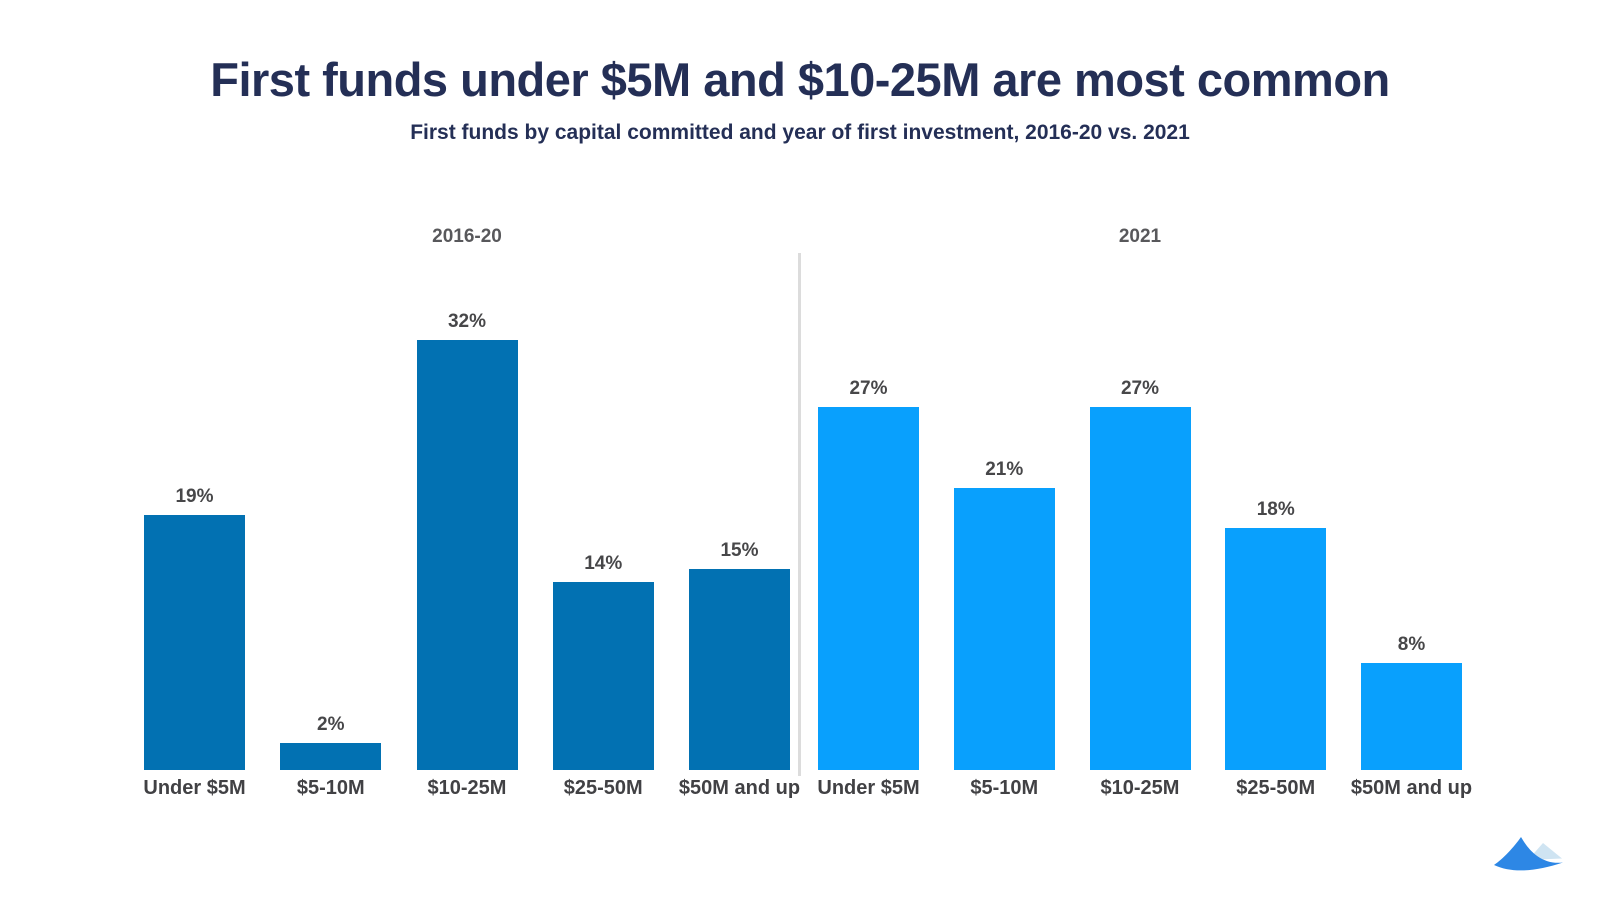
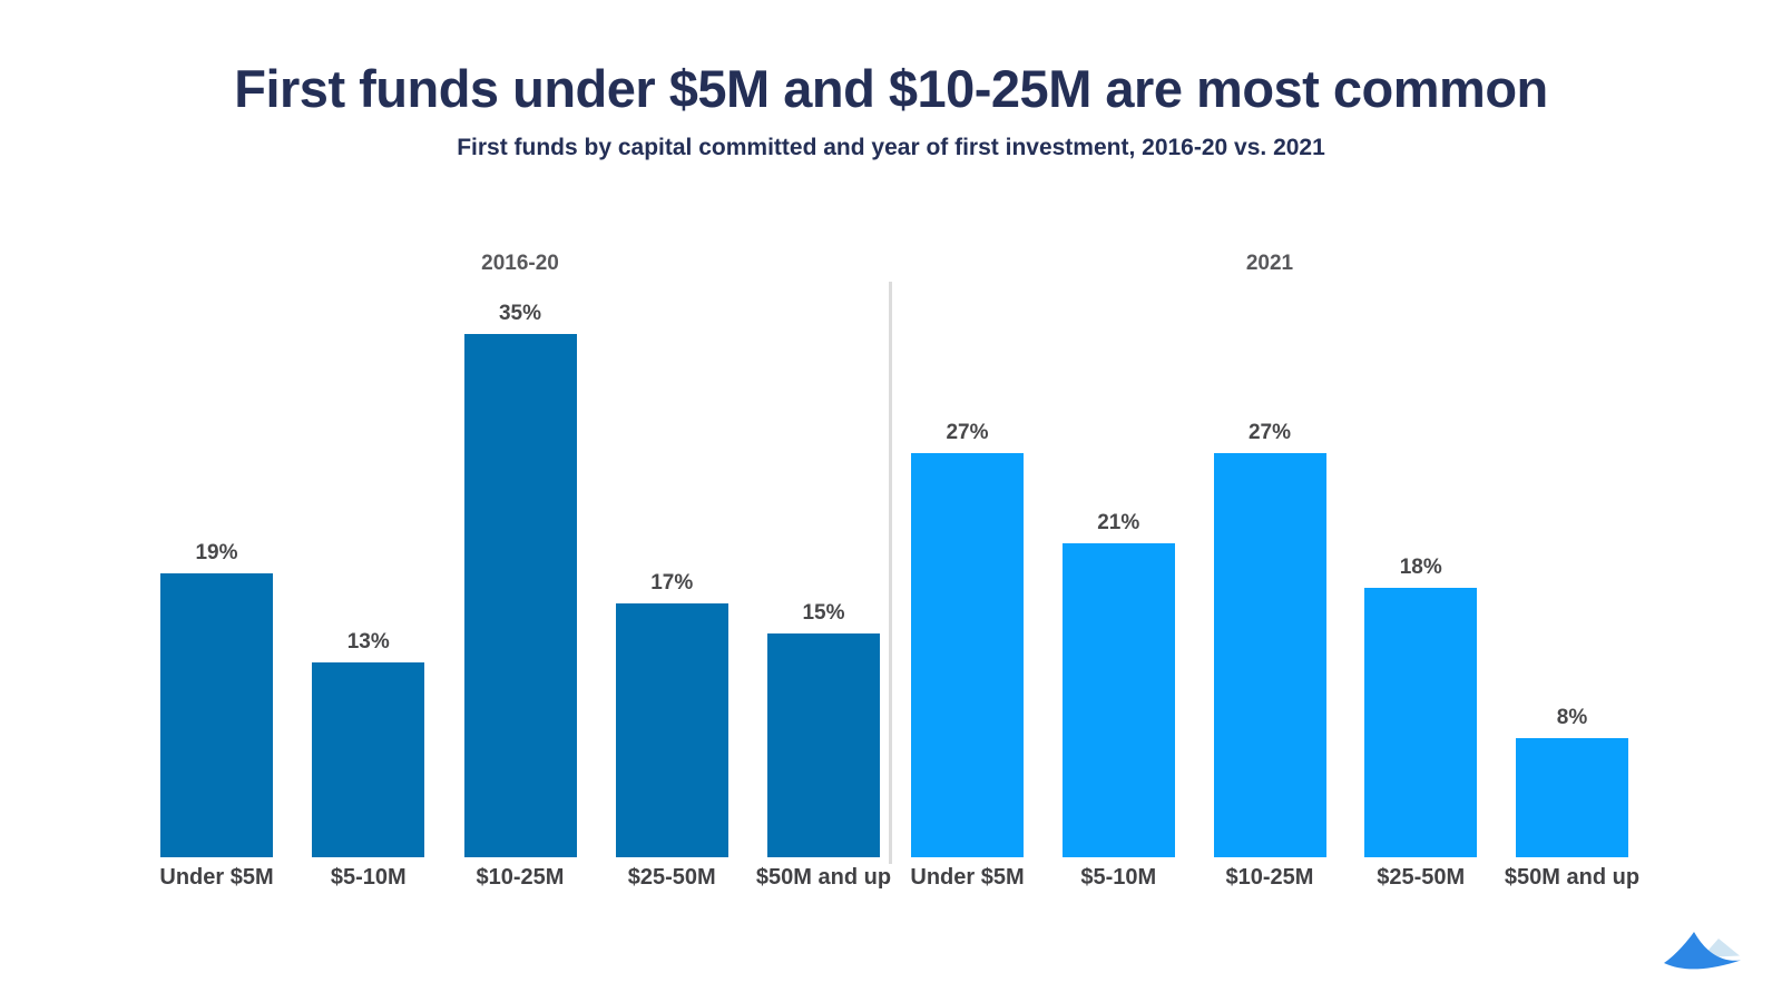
2016-20/$5-10M: 2% -> 13%
2016-20/$10-25M: 32% -> 35%
2016-20/$25-50M: 14% -> 17%
